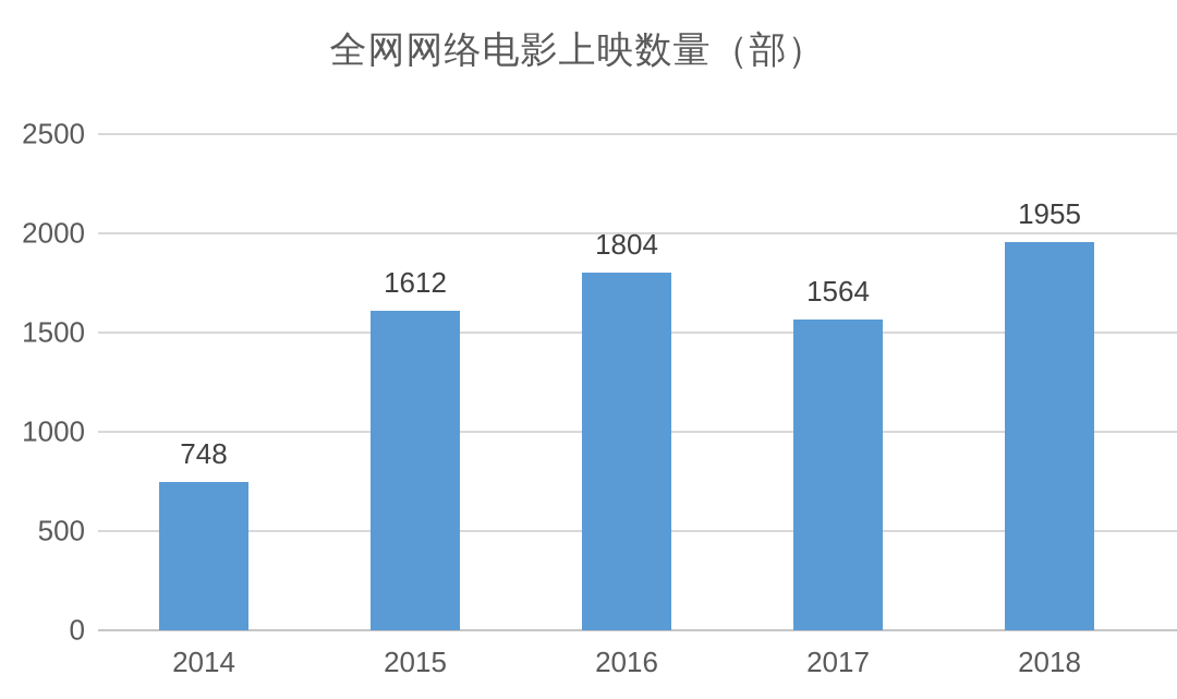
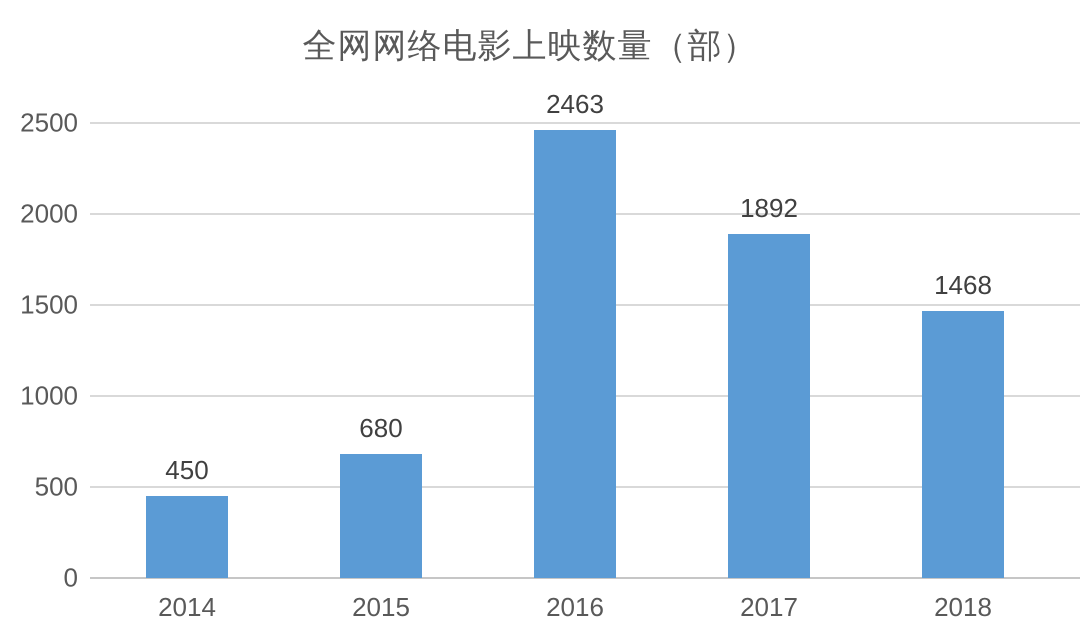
2014: 748 -> 450
2015: 1612 -> 680
2016: 1804 -> 2463
2017: 1564 -> 1892
2018: 1955 -> 1468
